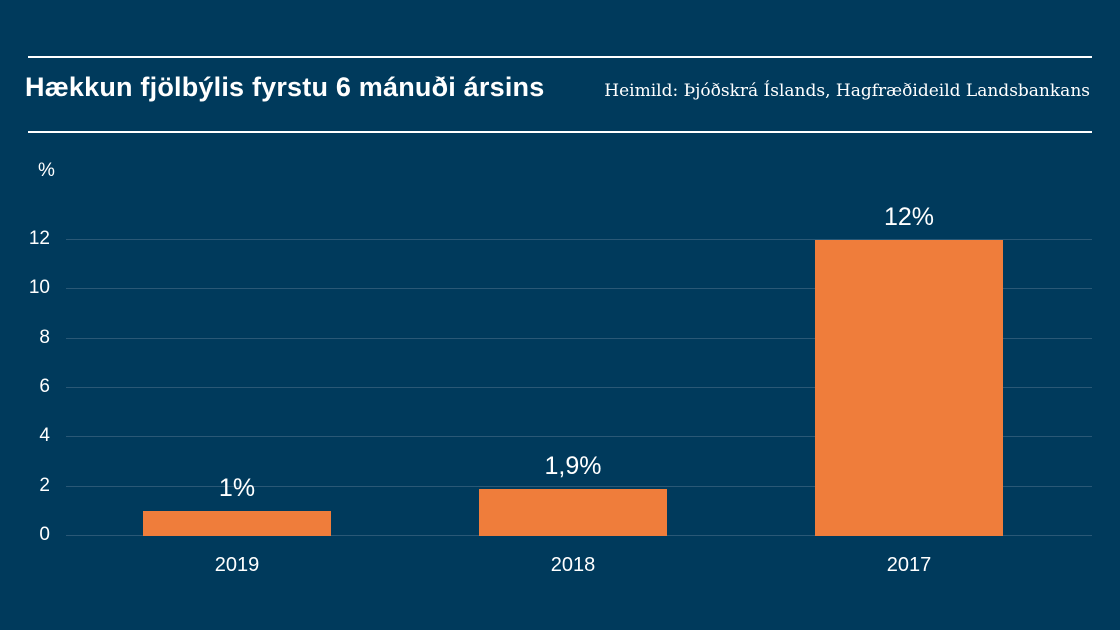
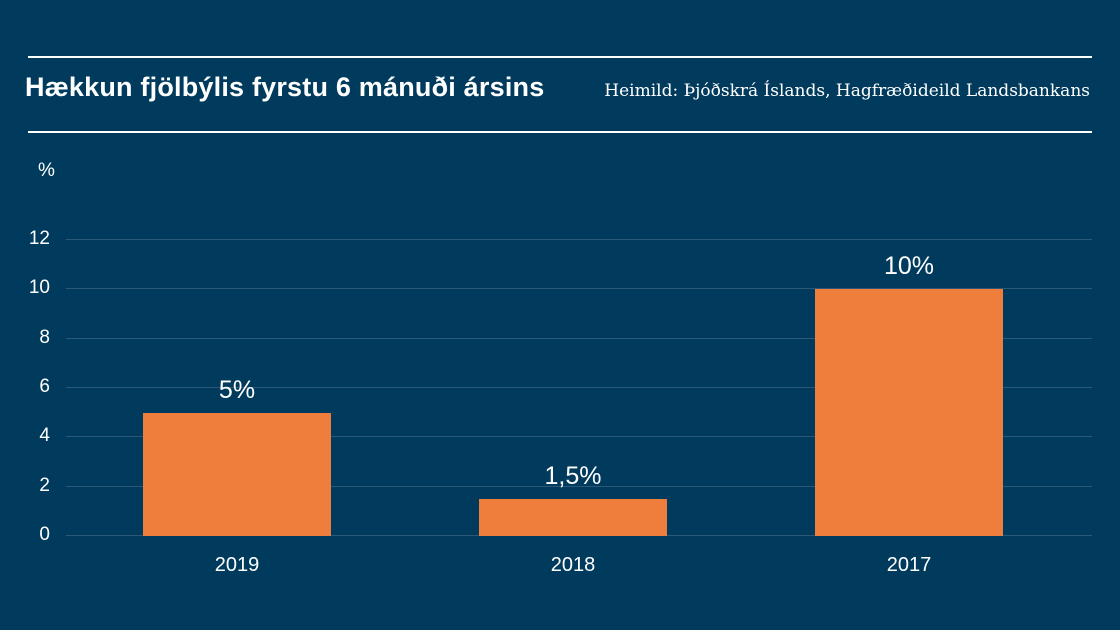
2019: 1% -> 5%
2018: 1,9% -> 1,5%
2017: 12% -> 10%
